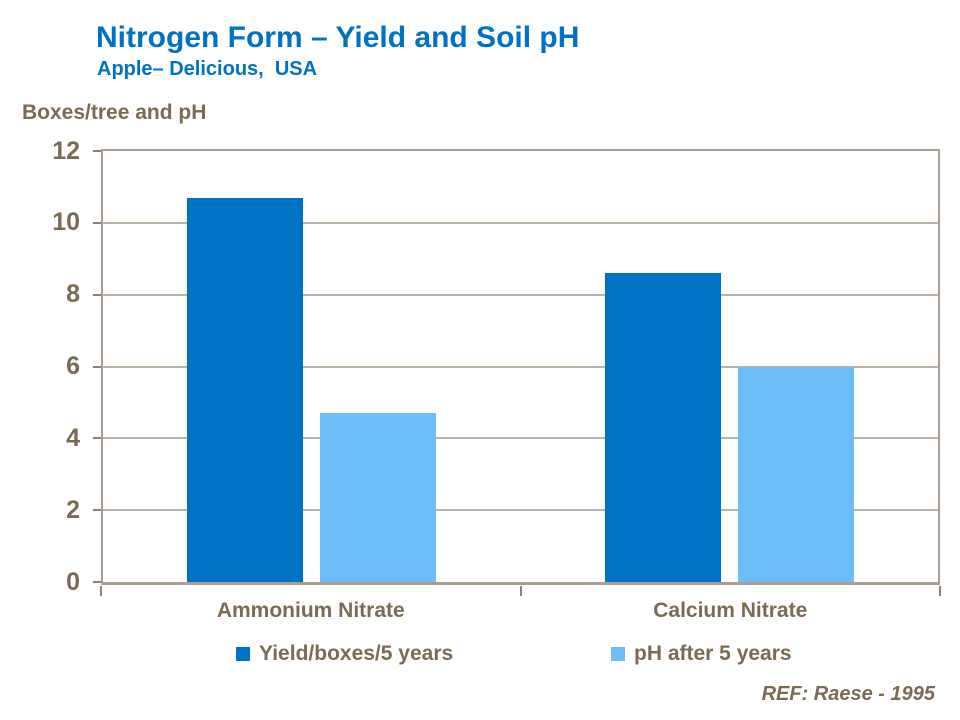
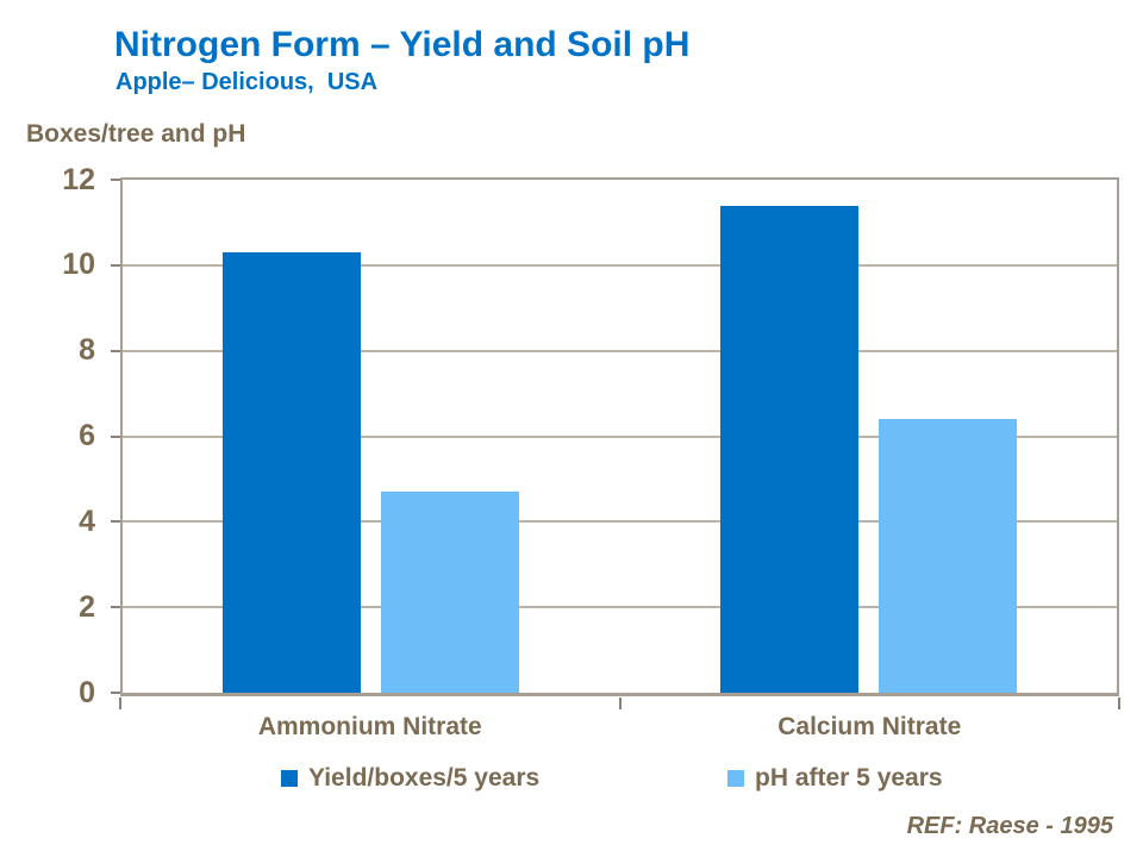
Yield/boxes/5 years/Ammonium Nitrate: 10.7 -> 10.3
Yield/boxes/5 years/Calcium Nitrate: 8.6 -> 11.4
pH after 5 years/Calcium Nitrate: 6.0 -> 6.4
